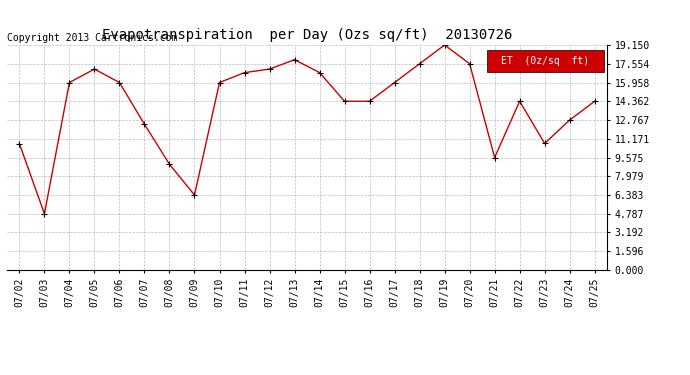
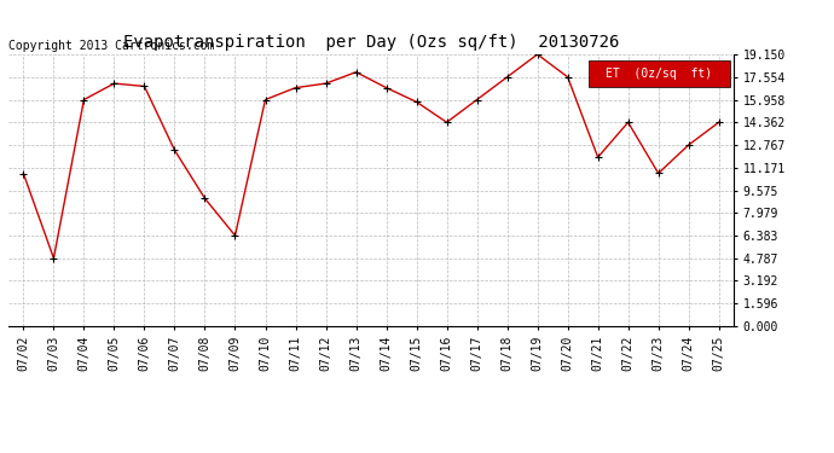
07/06: 16.0 -> 16.9
07/15: 14.4 -> 15.8
07/21: 9.6 -> 11.9
